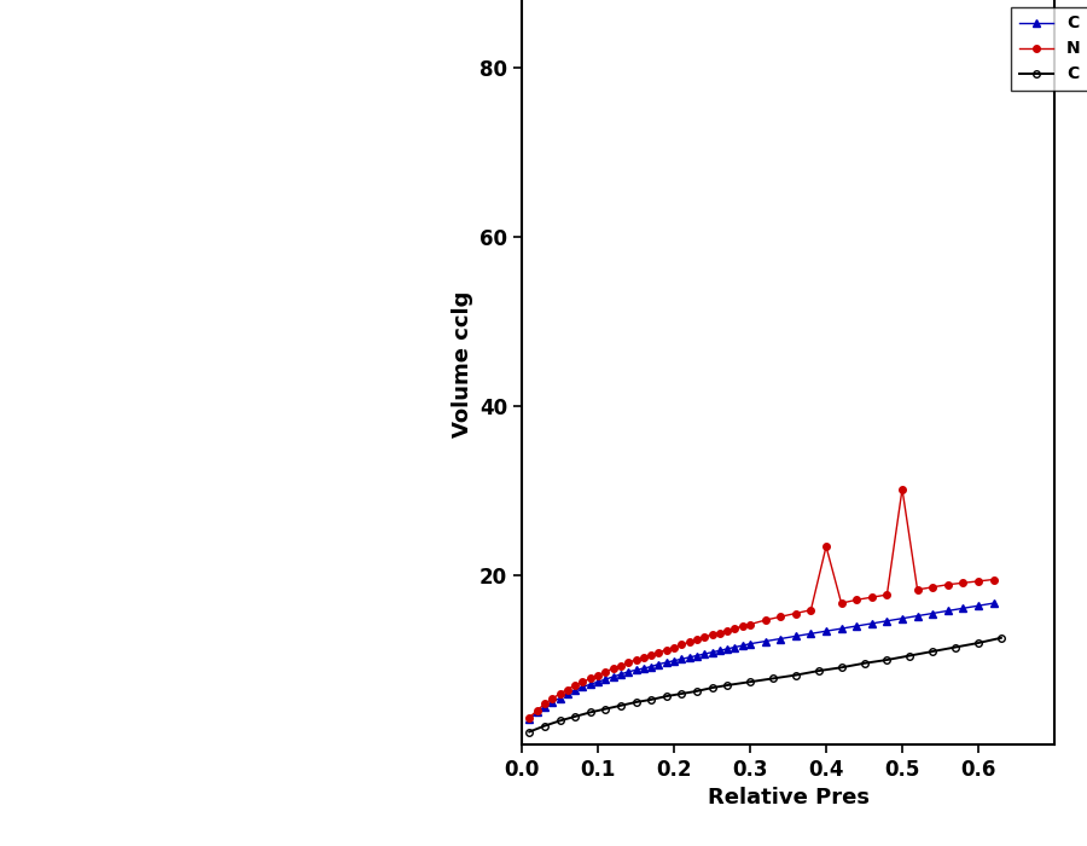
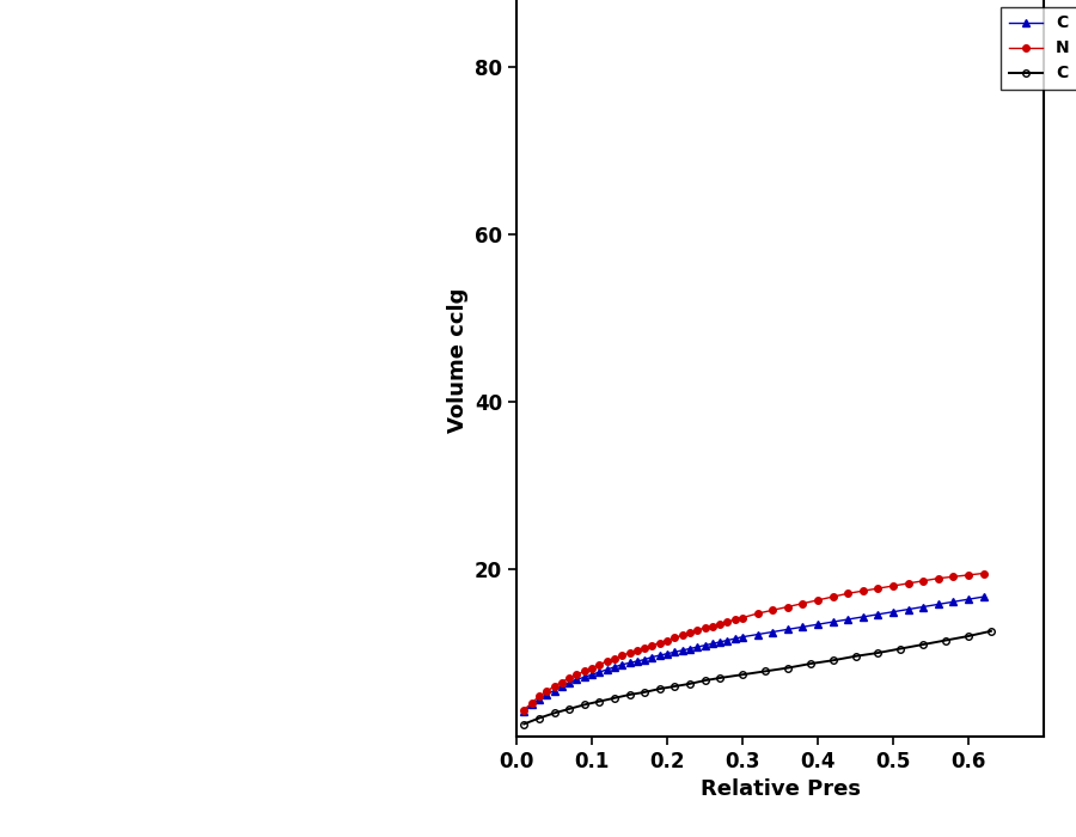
N/0.4: 23.4 -> 16.3
N/0.5: 30.2 -> 18.0
